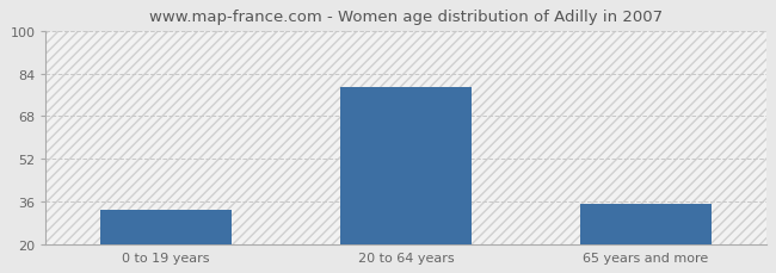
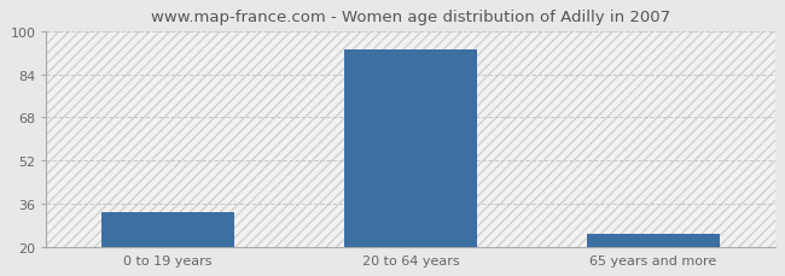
20 to 64 years: 79 -> 93
65 years and more: 35 -> 25
